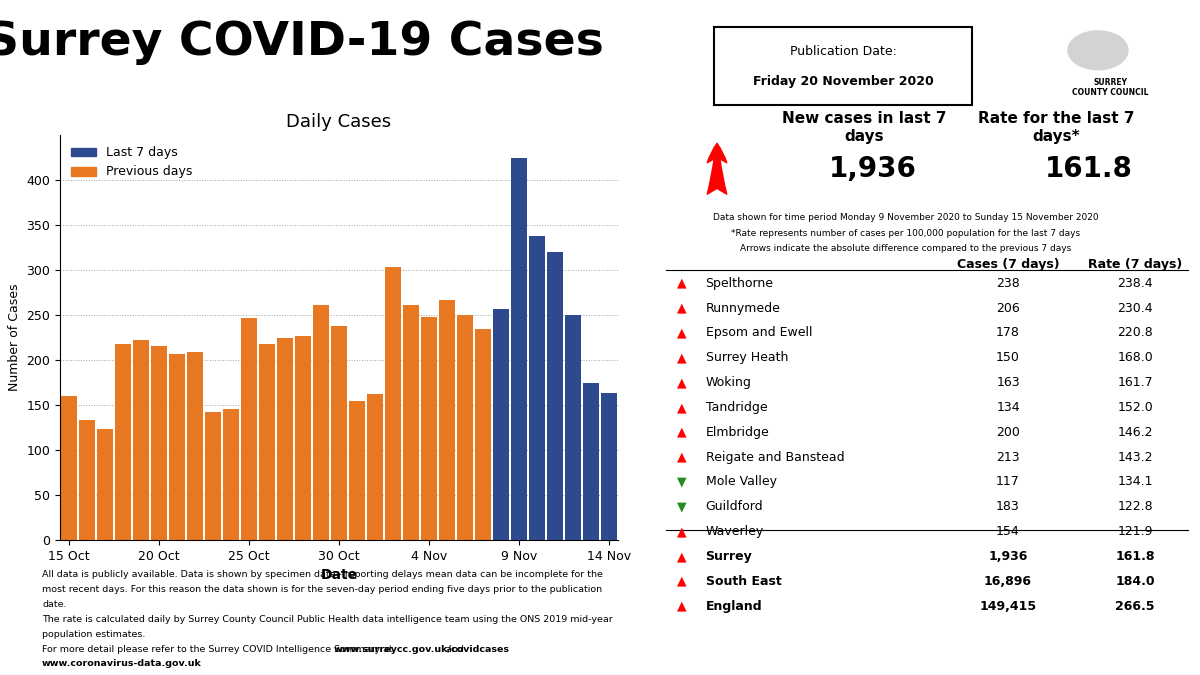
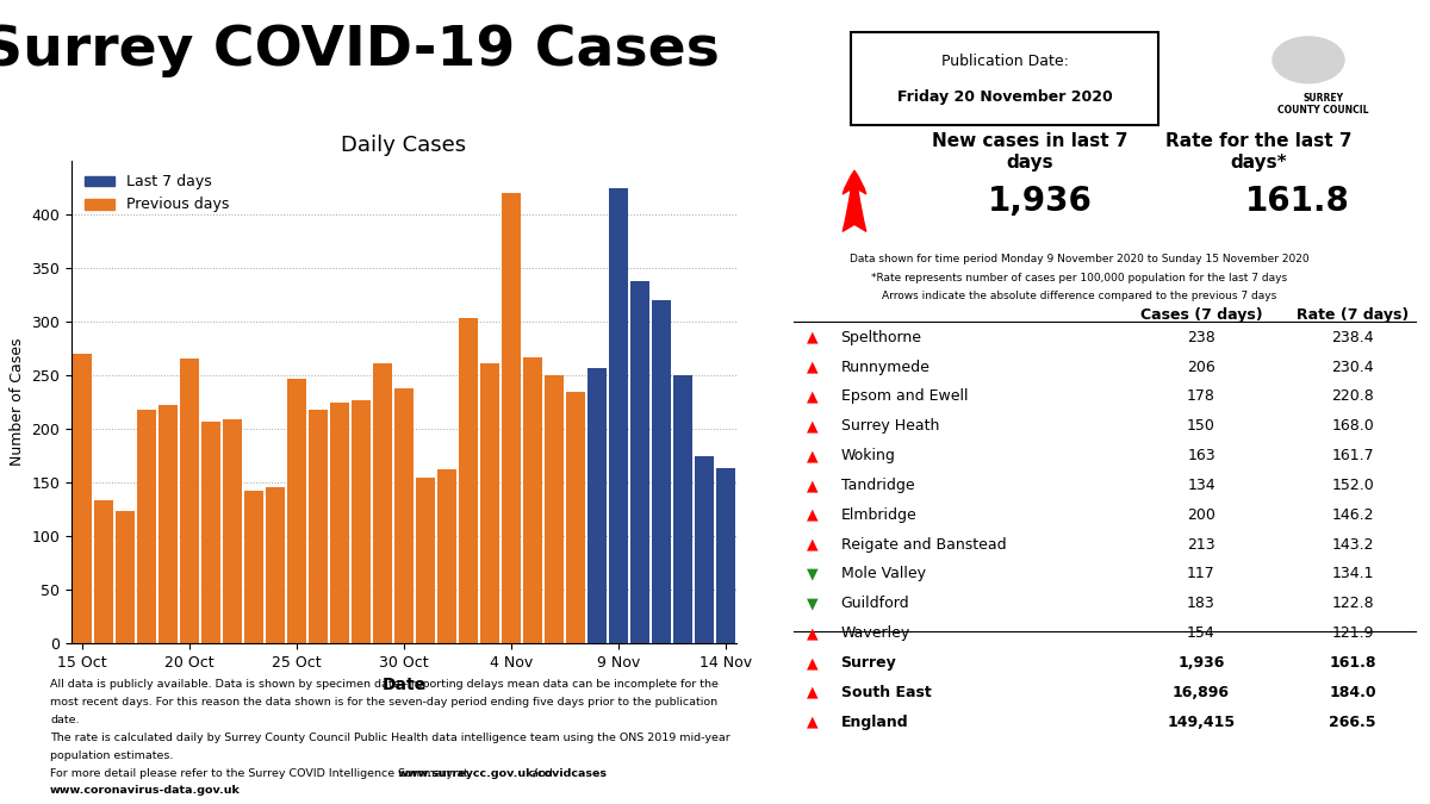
15 Oct: 160 -> 270
20 Oct: 216 -> 266
4 Nov: 248 -> 420
